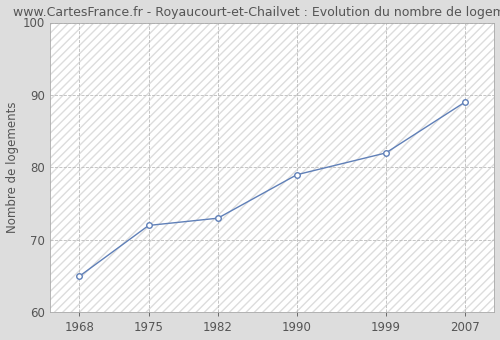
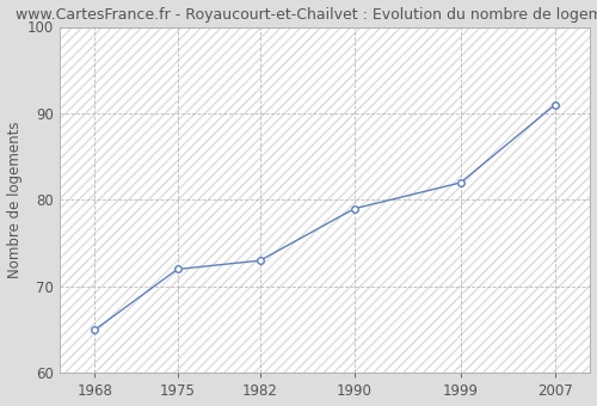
2007: 89 -> 91
